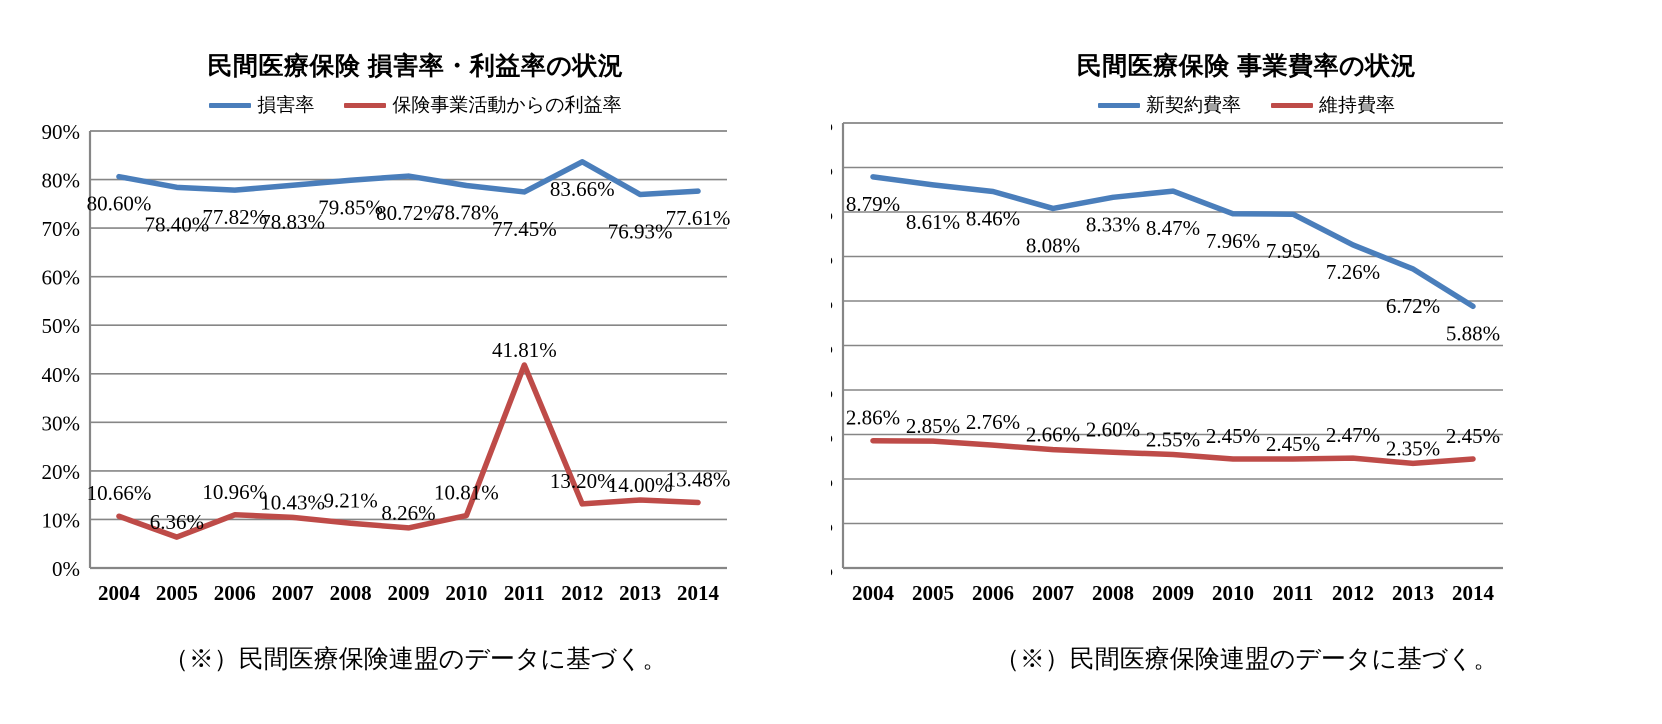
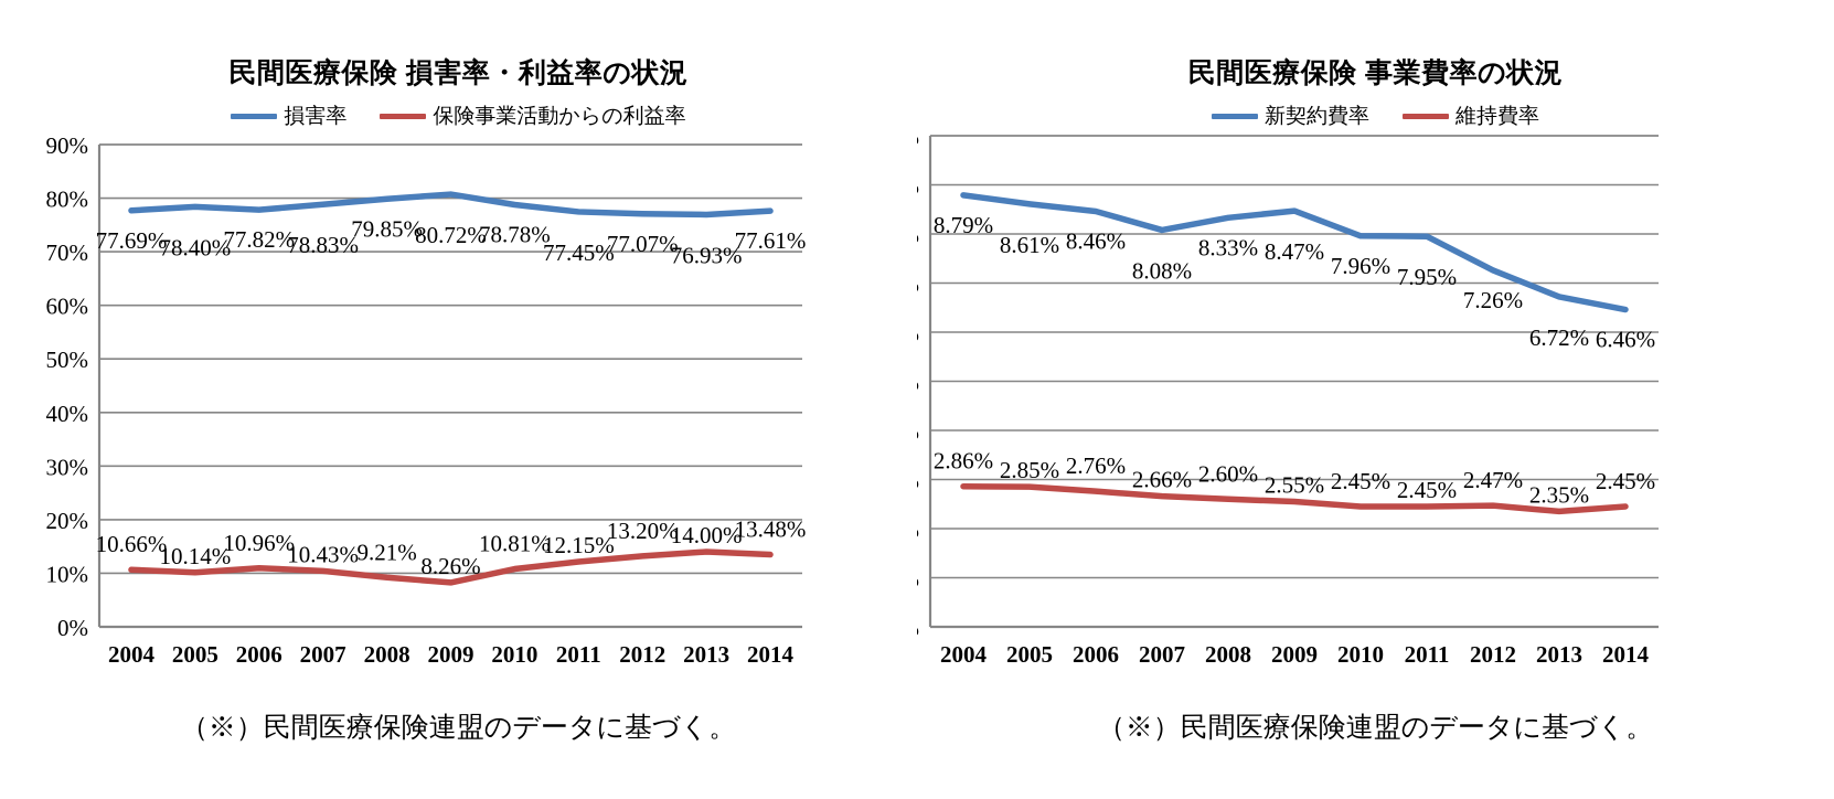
民間医療保険 損害率・利益率の状況/損害率/2004: 80.60% -> 77.69%
民間医療保険 損害率・利益率の状況/保険事業活動からの利益率/2005: 6.36% -> 10.14%
民間医療保険 損害率・利益率の状況/保険事業活動からの利益率/2011: 41.81% -> 12.15%
民間医療保険 損害率・利益率の状況/損害率/2012: 83.66% -> 77.07%
民間医療保険 事業費率の状況/新契約費率/2014: 5.88% -> 6.46%
